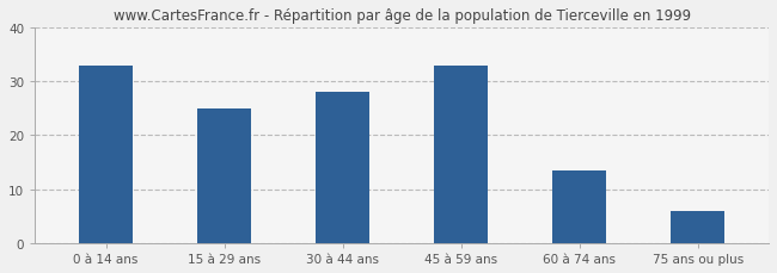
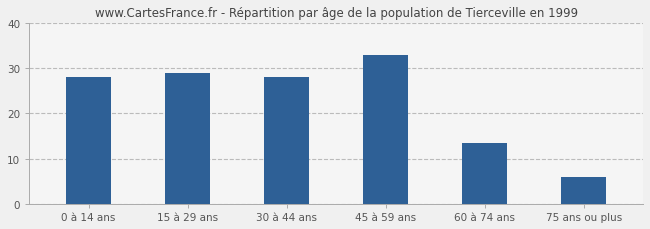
0 à 14 ans: 33.0 -> 28.0
15 à 29 ans: 25.0 -> 29.0
